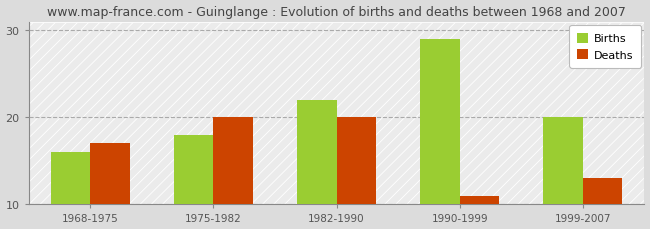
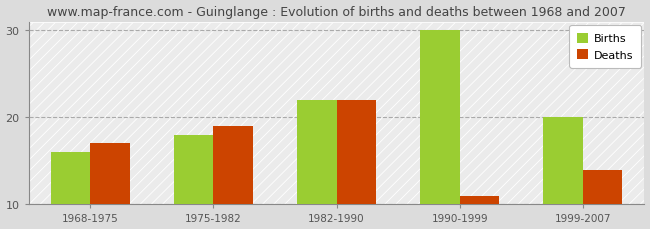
Deaths/1975-1982: 20 -> 19
Deaths/1982-1990: 20 -> 22
Births/1990-1999: 29 -> 30
Deaths/1999-2007: 13 -> 14
